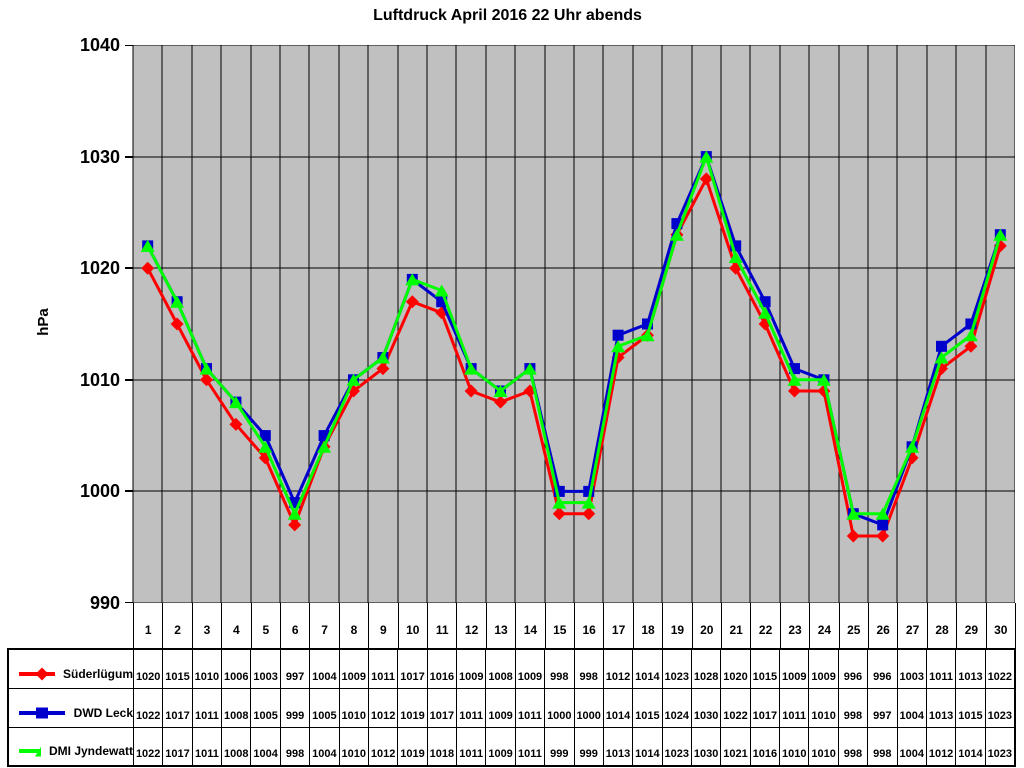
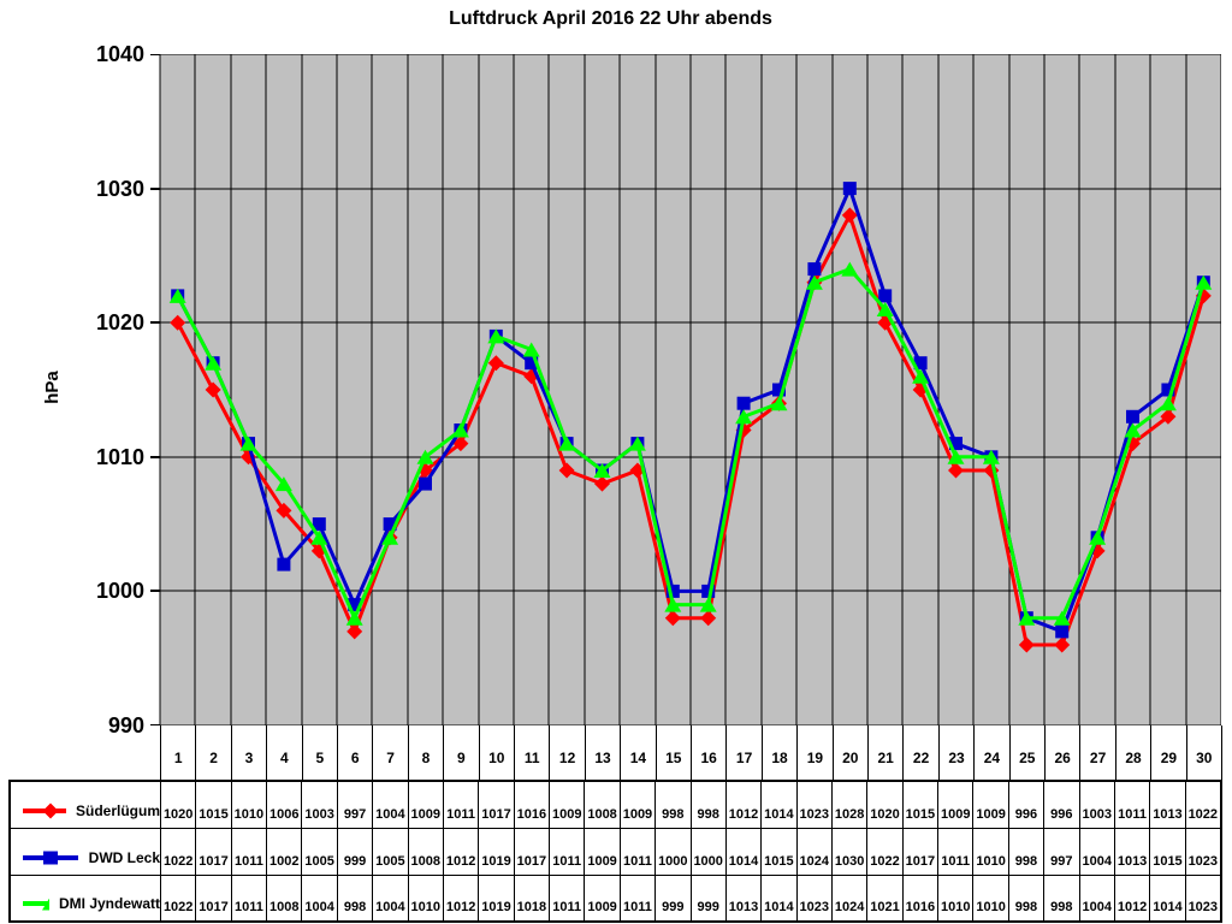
DWD Leck/4: 1008 -> 1002
DWD Leck/8: 1010 -> 1008
DMI Jyndewatt/20: 1030 -> 1024
